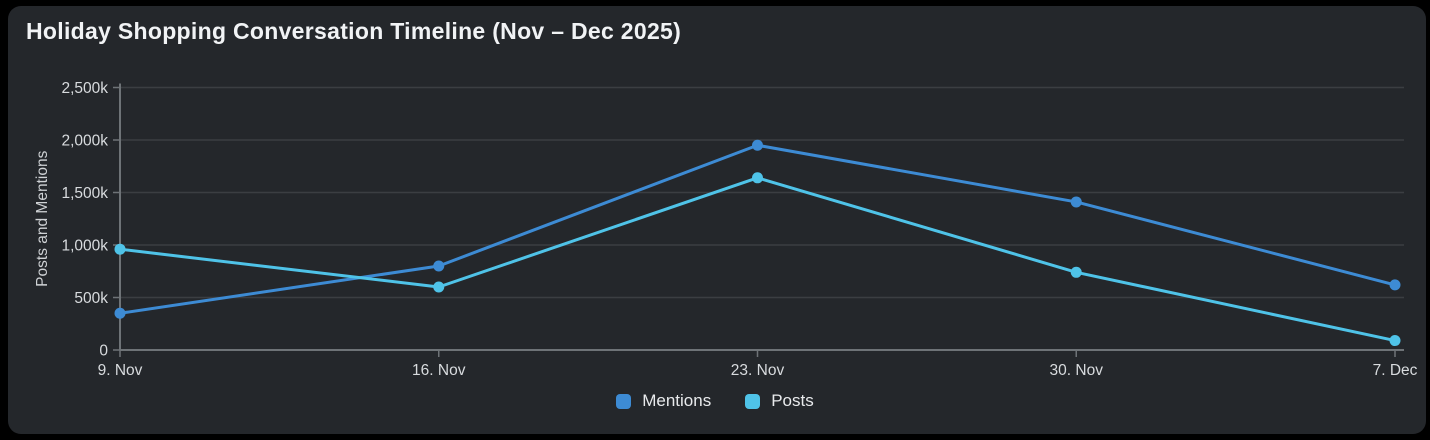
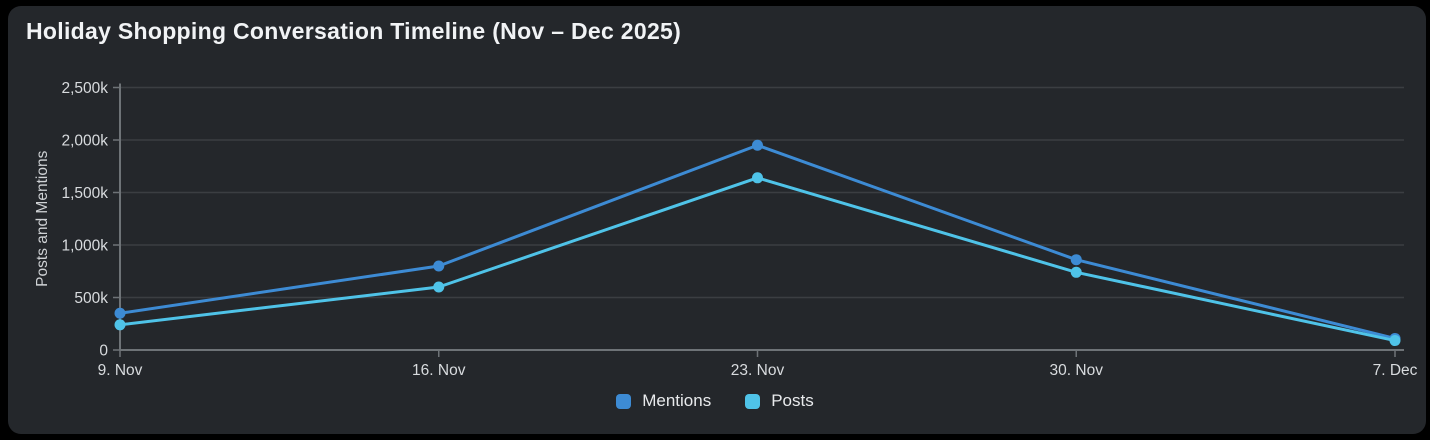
Posts/9. Nov: 960k -> 240k
Mentions/30. Nov: 1410k -> 860k
Mentions/7. Dec: 620k -> 110k
